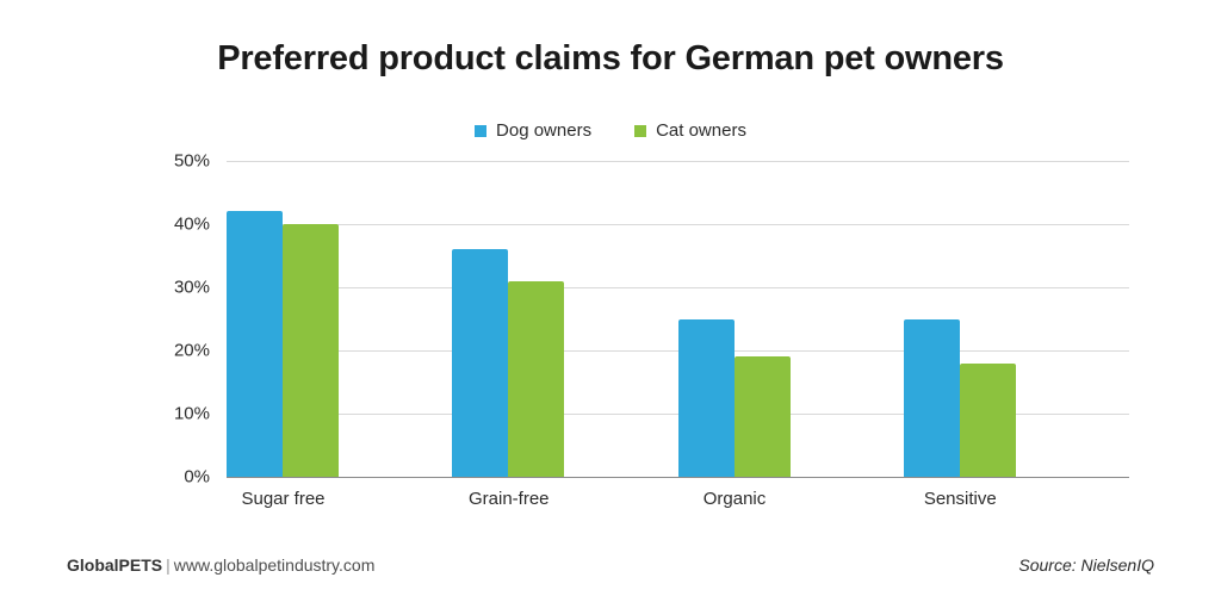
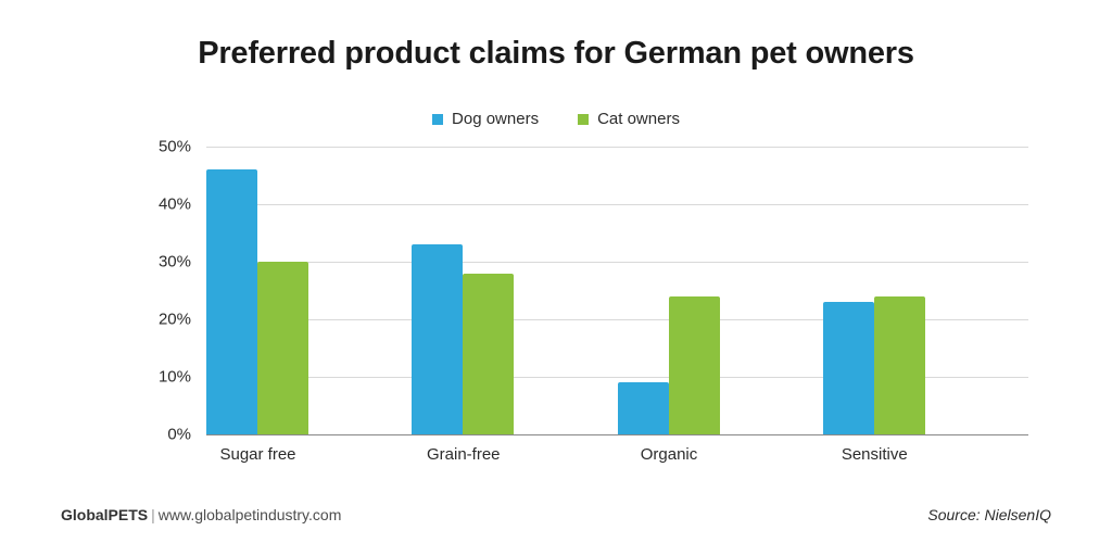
Dog owners/Sugar free: 42% -> 46%
Cat owners/Sugar free: 40% -> 30%
Dog owners/Grain-free: 36% -> 33%
Cat owners/Grain-free: 31% -> 28%
Dog owners/Organic: 25% -> 9%
Cat owners/Organic: 19% -> 24%
Dog owners/Sensitive: 25% -> 23%
Cat owners/Sensitive: 18% -> 24%
